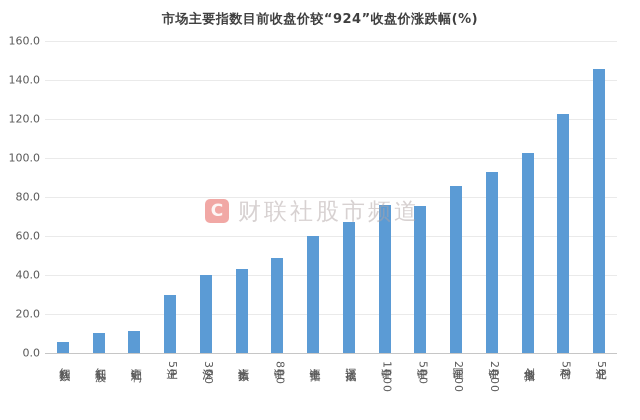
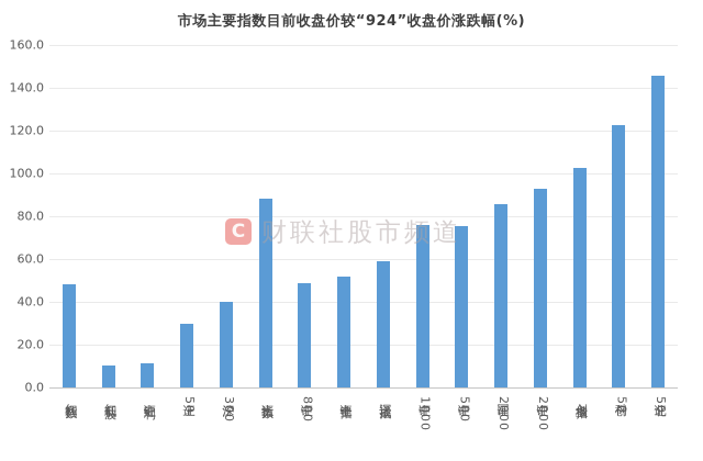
红利指数: 6 -> 48
上证指数: 43 -> 88
中证全指: 60 -> 52
深证成指: 67 -> 59
